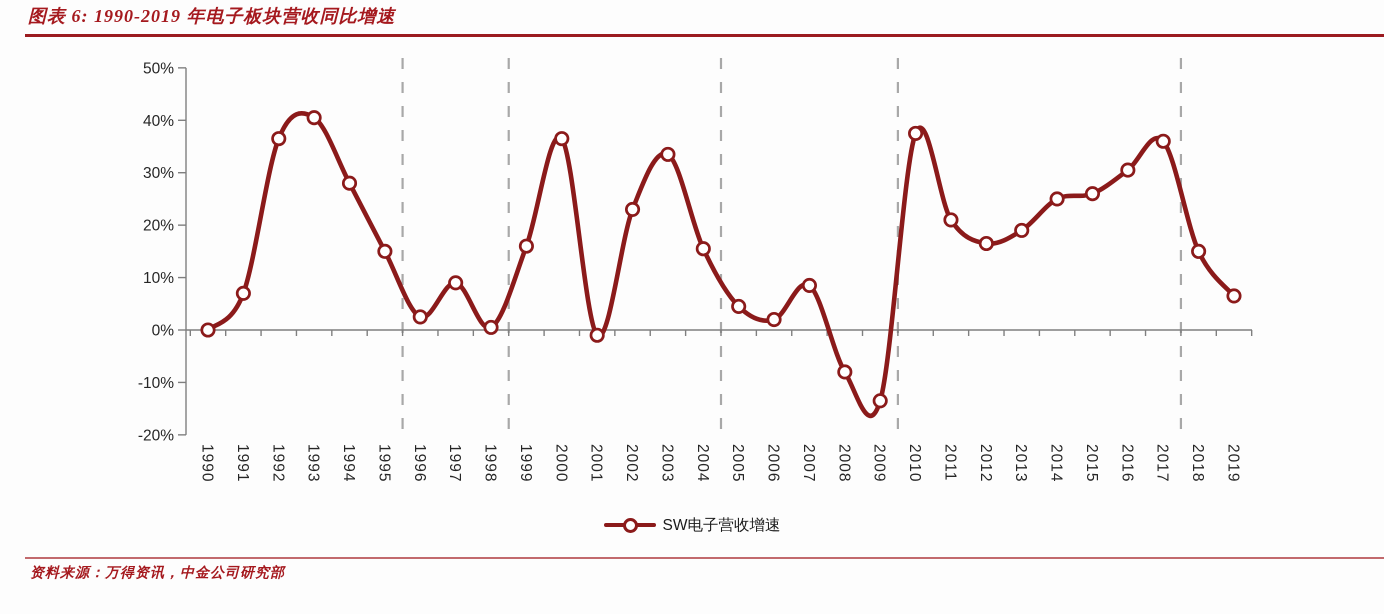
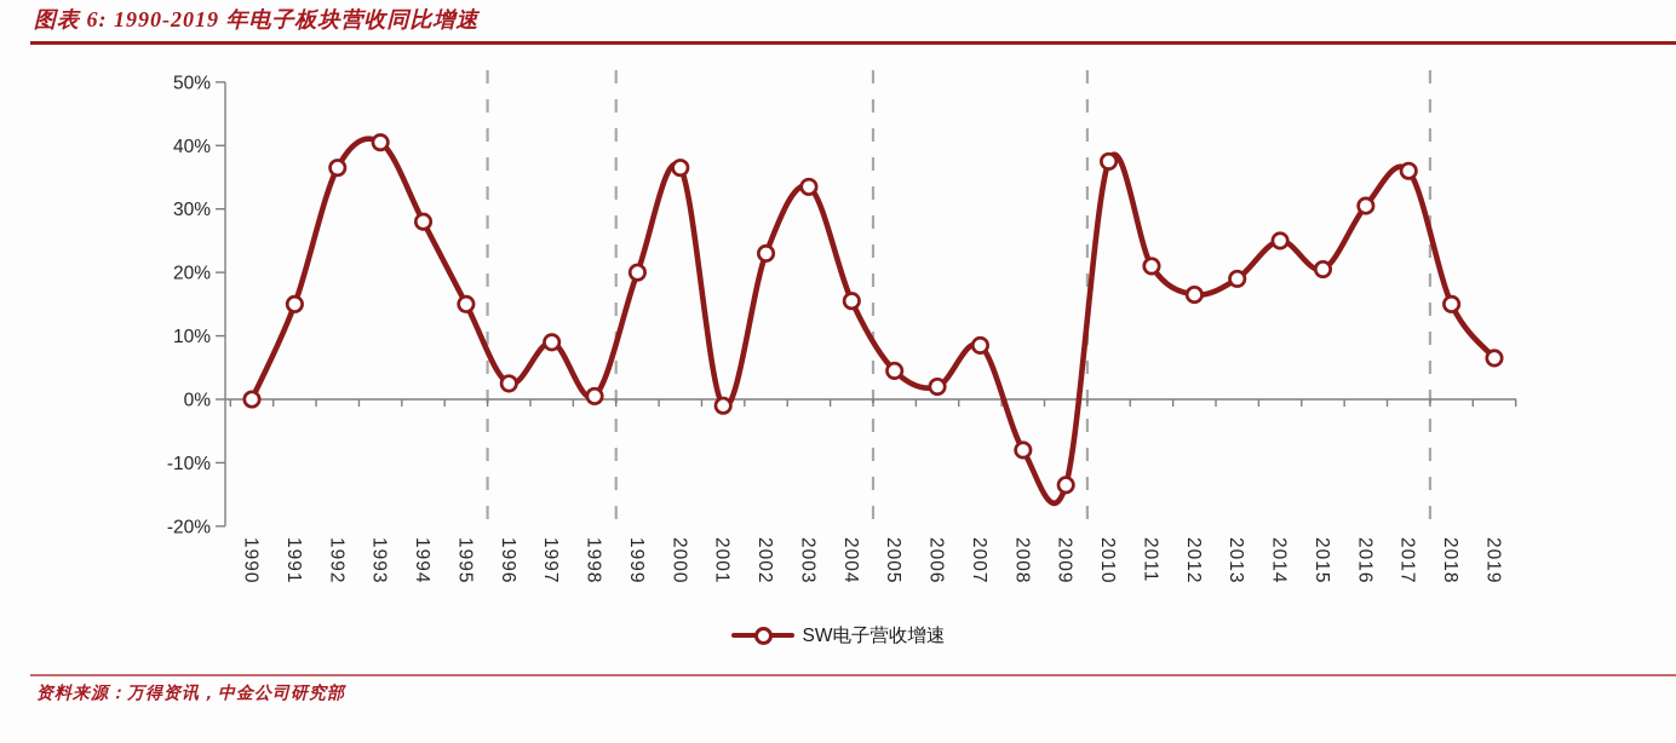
1991: 7% -> 15%
1999: 16% -> 20%
2015: 26% -> 20%
